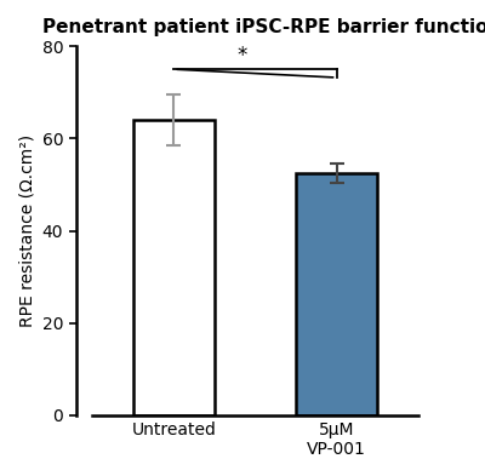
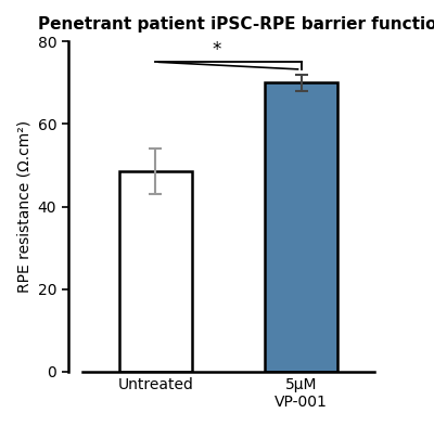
Untreated: 64.0 -> 48.5
5μM VP-001: 52.5 -> 70.0
